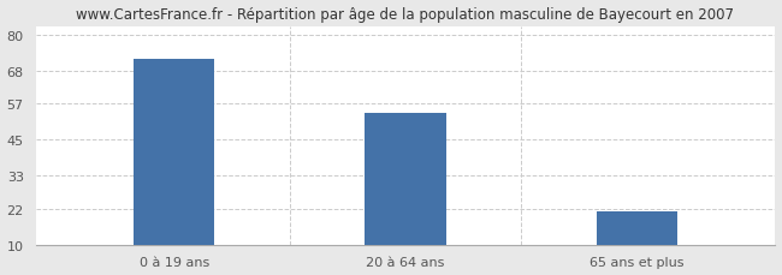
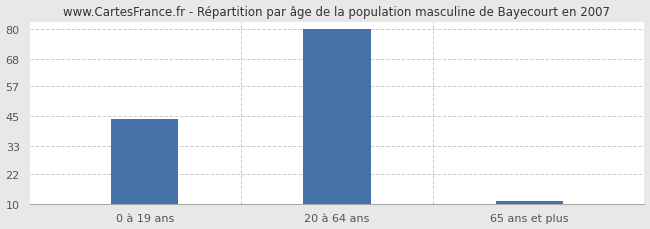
0 à 19 ans: 72 -> 44
20 à 64 ans: 54 -> 80
65 ans et plus: 21 -> 11
